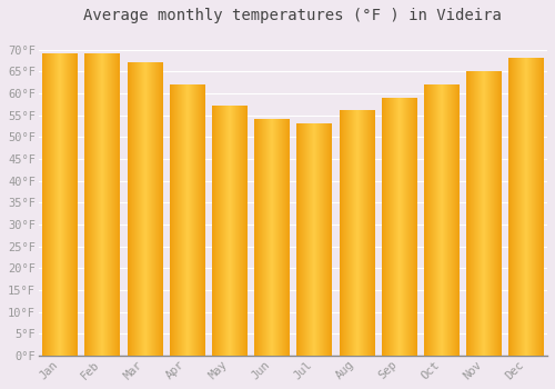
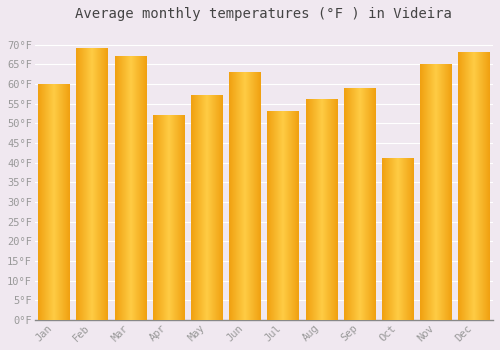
Jan: 69°F -> 60°F
Apr: 62°F -> 52°F
Jun: 54°F -> 63°F
Oct: 62°F -> 41°F
